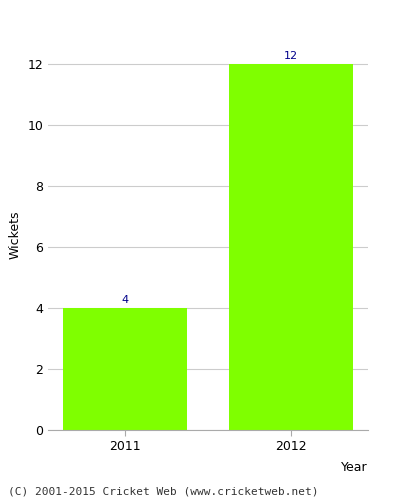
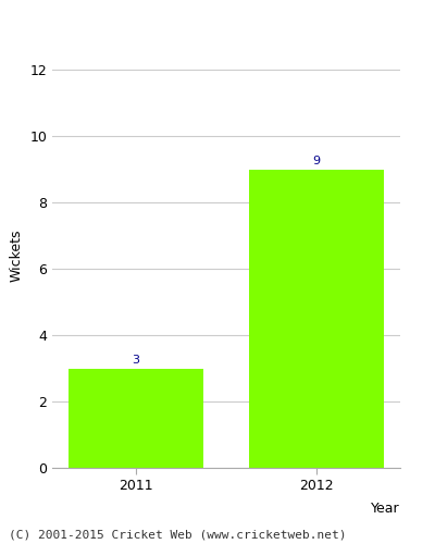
2011: 4 -> 3
2012: 12 -> 9
